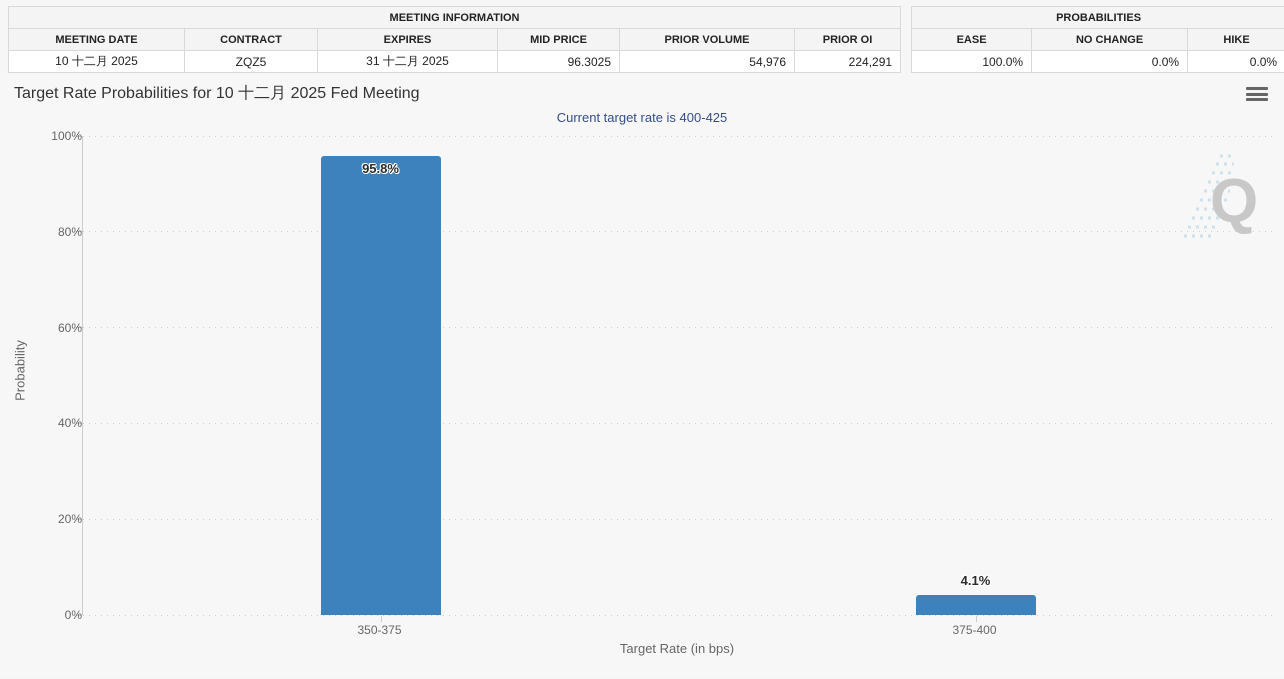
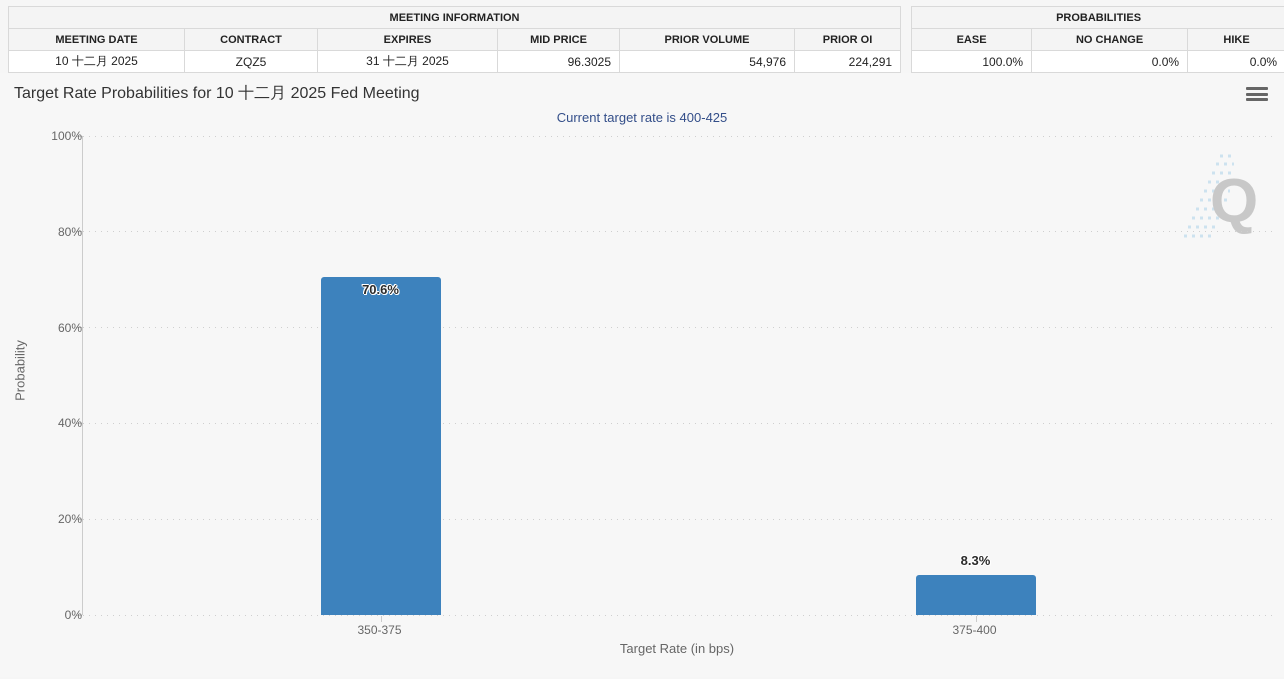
350-375: 95.8% -> 70.6%
375-400: 4.1% -> 8.3%
